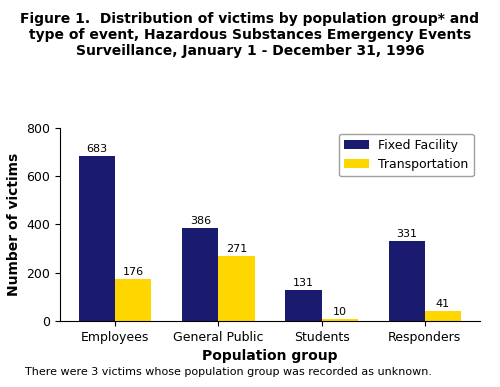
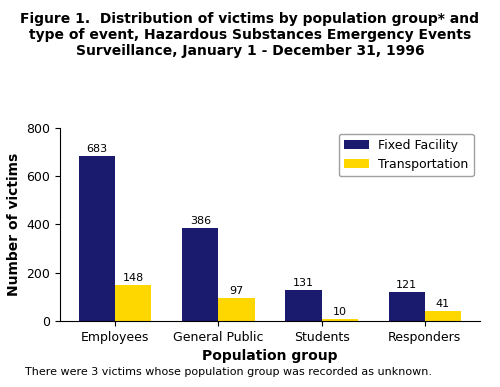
Transportation/Employees: 176 -> 148
Transportation/General Public: 271 -> 97
Fixed Facility/Responders: 331 -> 121
